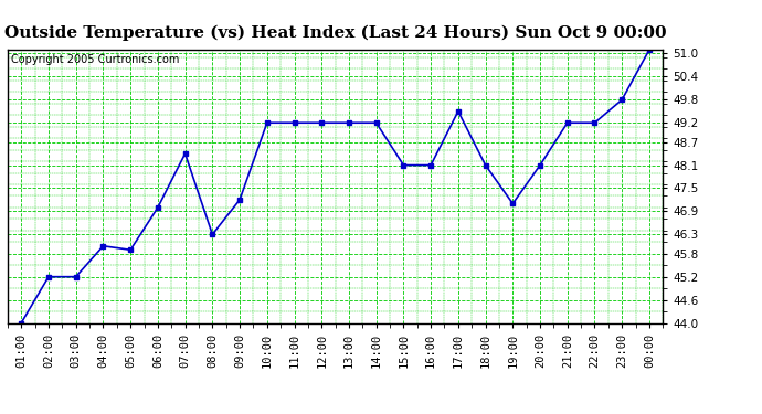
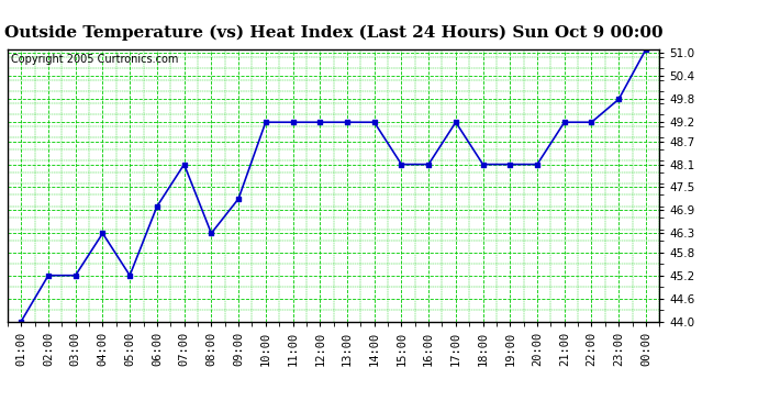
04:00: 46.0 -> 46.3
05:00: 45.9 -> 45.2
07:00: 48.4 -> 48.1
17:00: 49.5 -> 49.2
19:00: 47.1 -> 48.1
